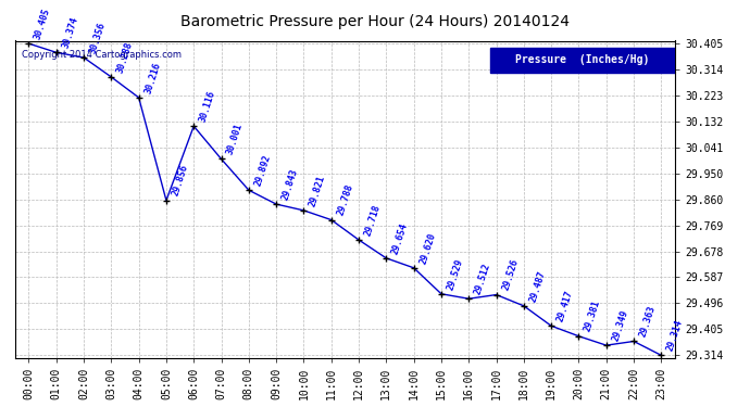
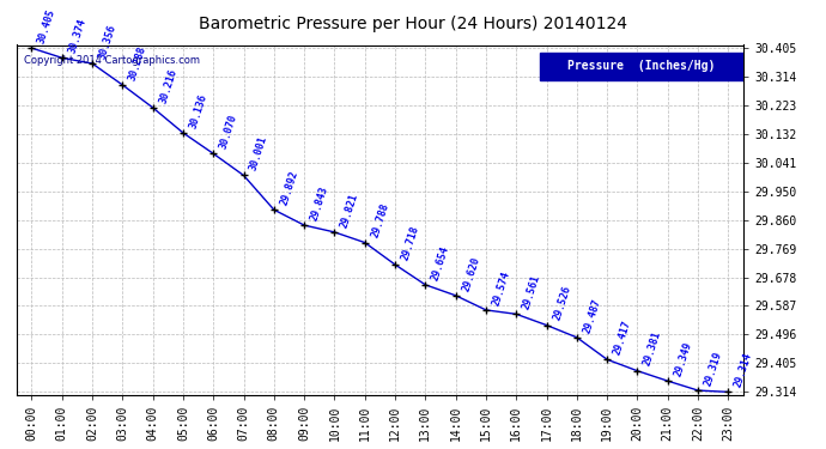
05:00: 29.856 -> 30.136
06:00: 30.116 -> 30.070
15:00: 29.529 -> 29.574
16:00: 29.512 -> 29.561
22:00: 29.363 -> 29.319
